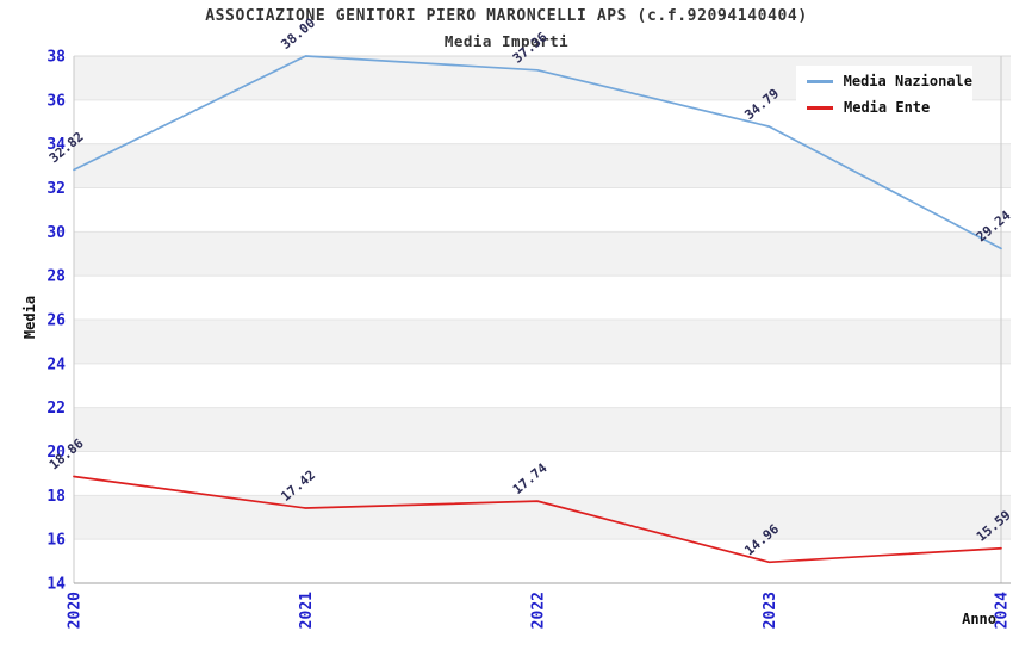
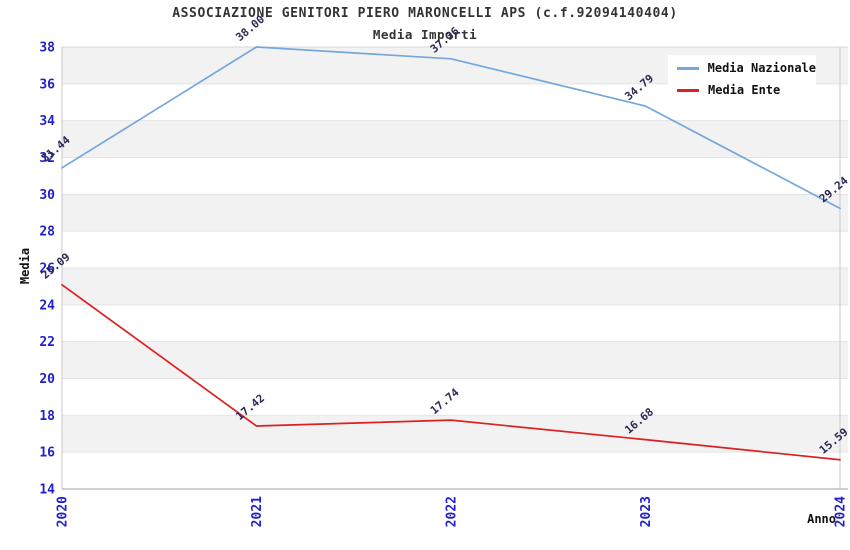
Media Nazionale/2020: 32.82 -> 31.44
Media Ente/2020: 18.86 -> 25.09
Media Ente/2023: 14.96 -> 16.68
